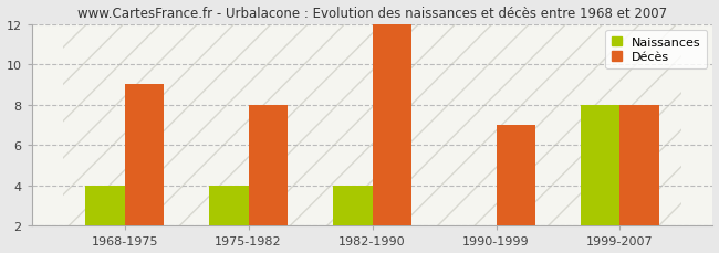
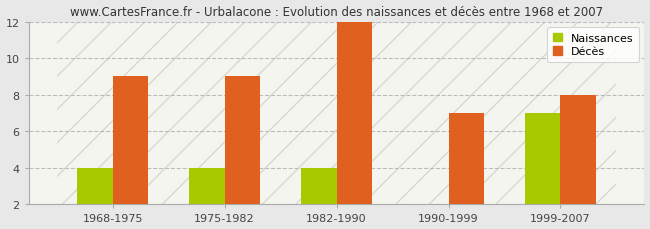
Décès/1975-1982: 8 -> 9
Naissances/1999-2007: 8 -> 7
